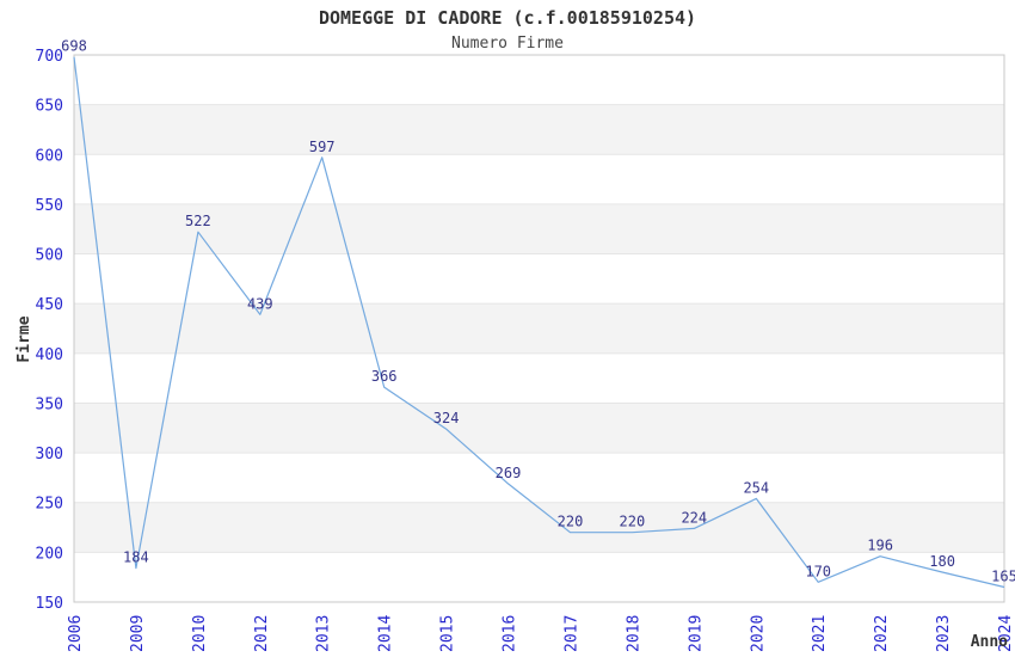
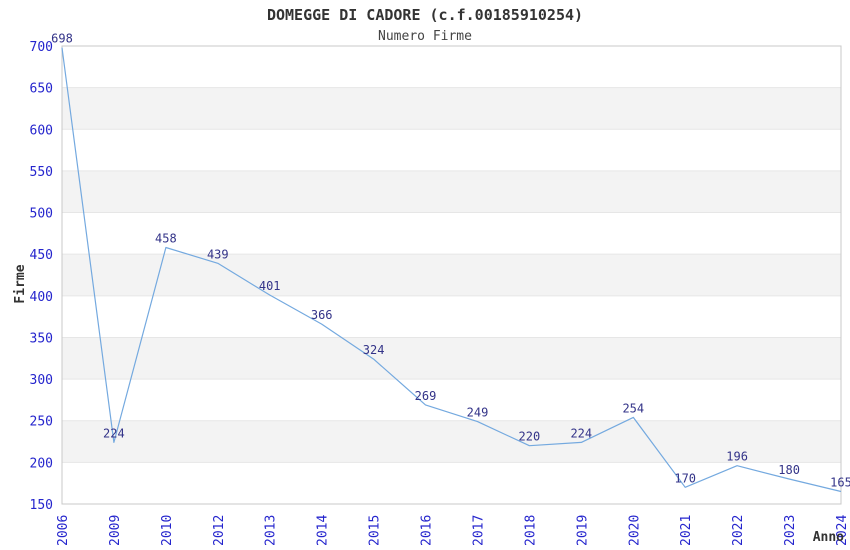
2009: 184 -> 224
2010: 522 -> 458
2013: 597 -> 401
2017: 220 -> 249
